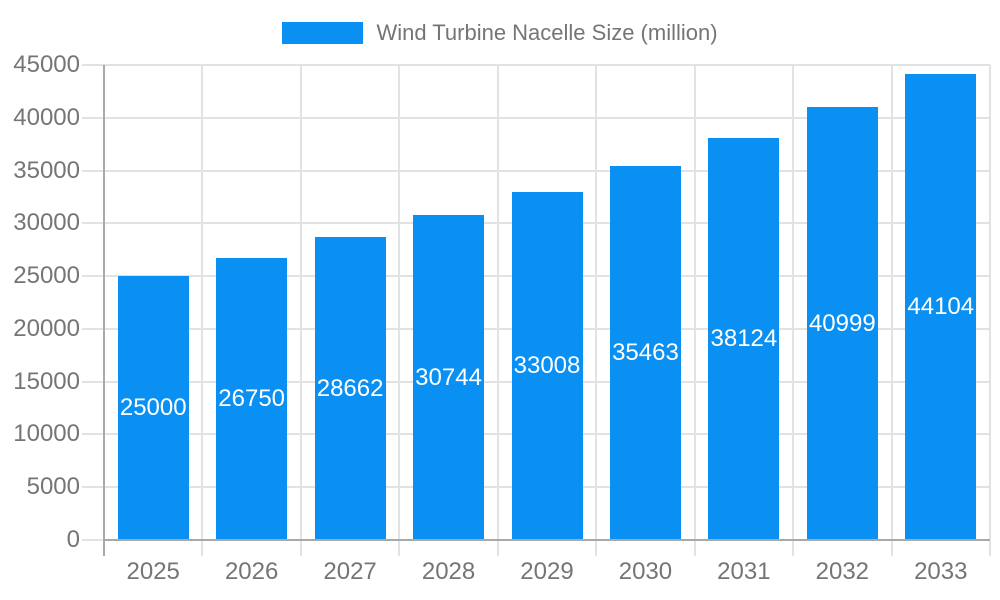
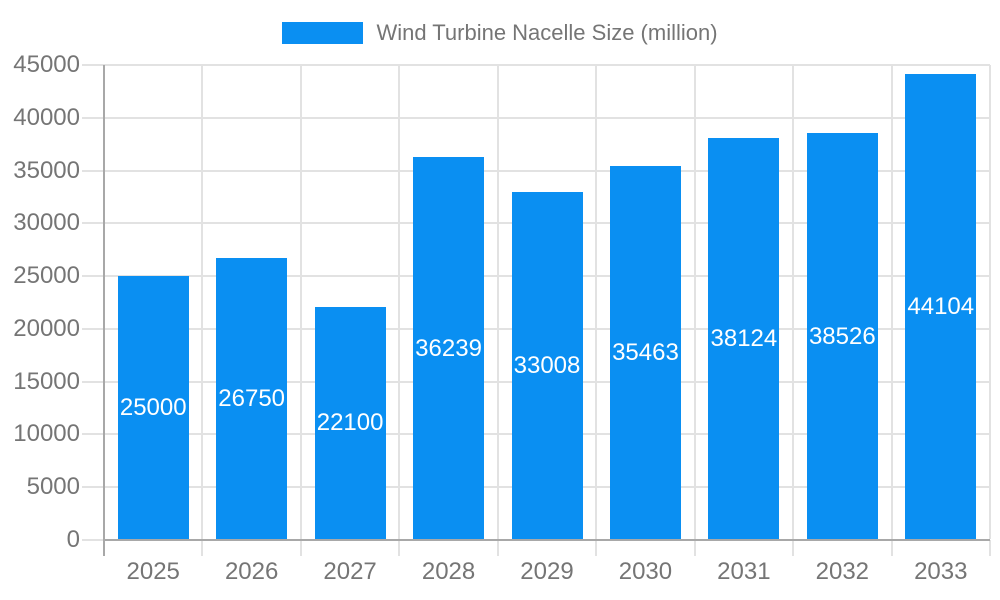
2027: 28662 -> 22100
2028: 30744 -> 36239
2032: 40999 -> 38526
